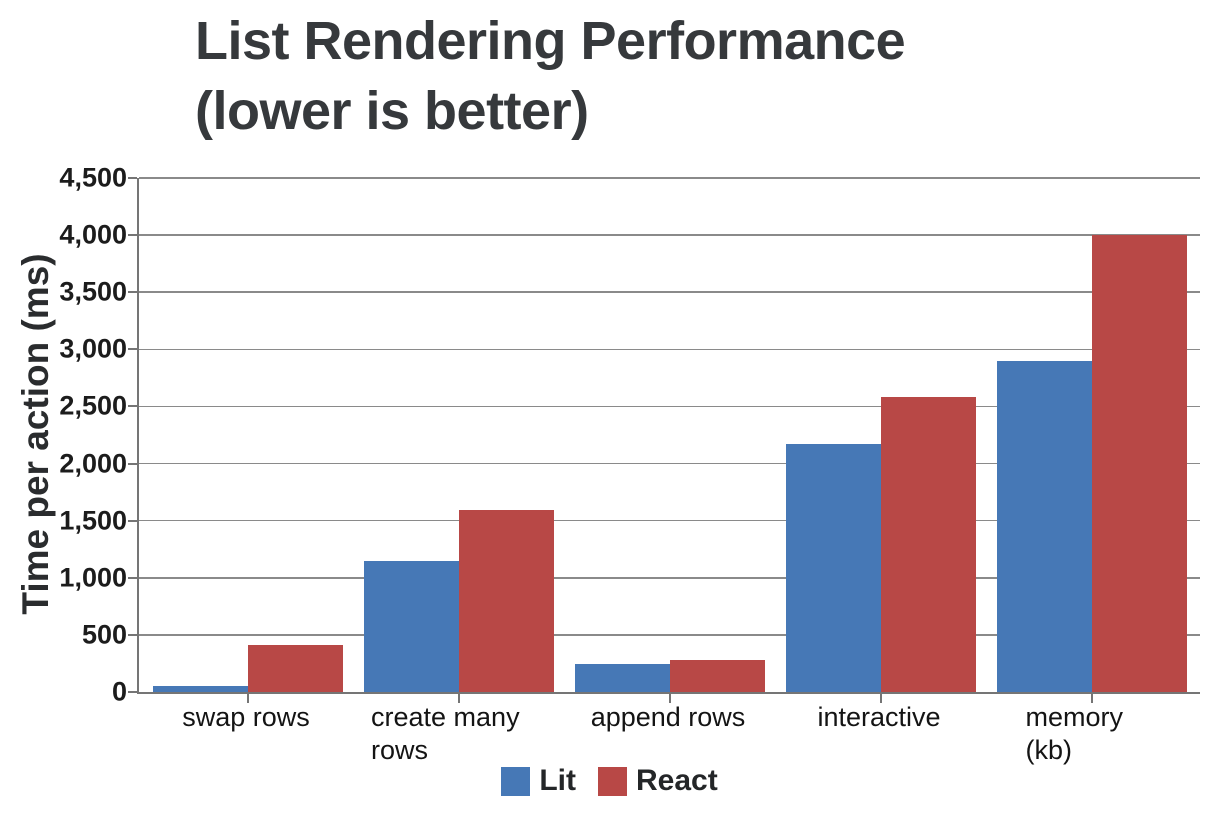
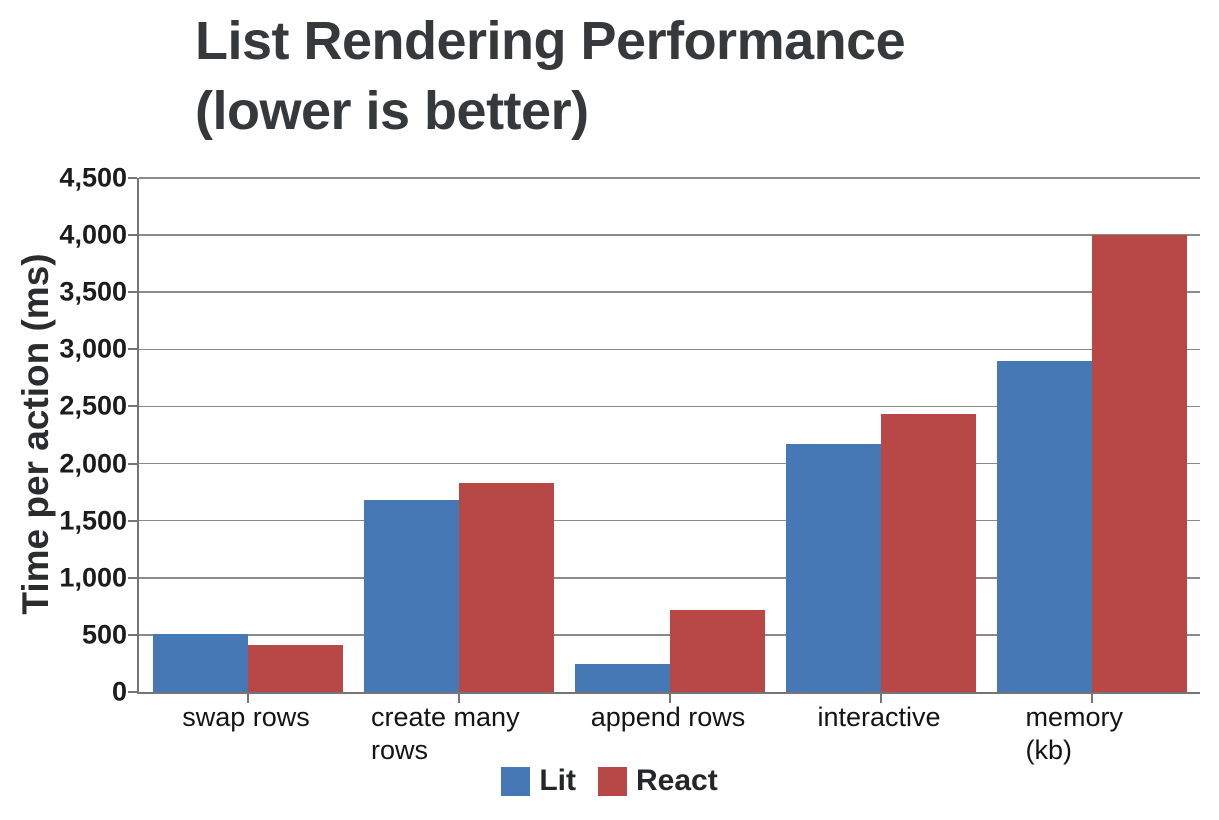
Lit/swap rows: 50 -> 510
Lit/create many rows: 1150 -> 1680
React/create many rows: 1590 -> 1830
React/append rows: 280 -> 720
React/interactive: 2580 -> 2430
